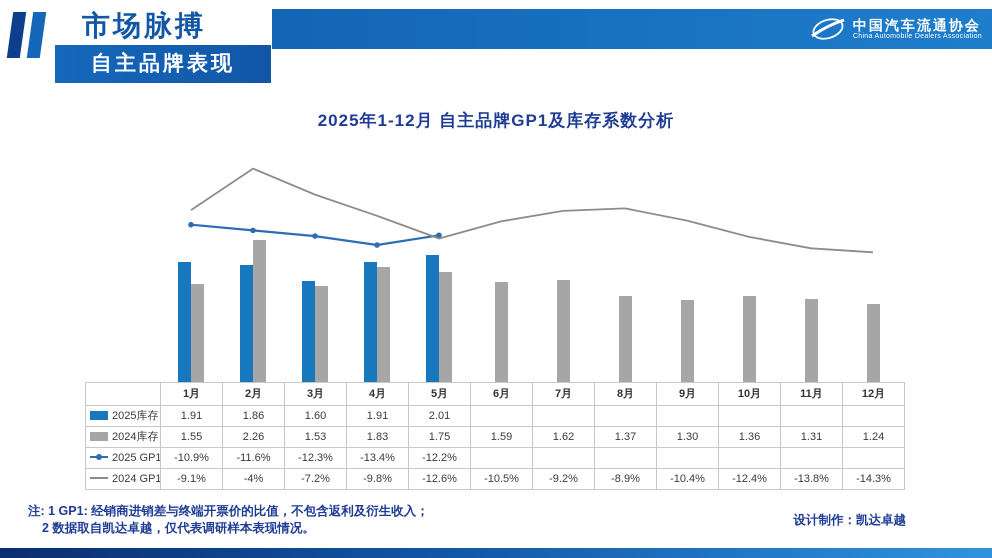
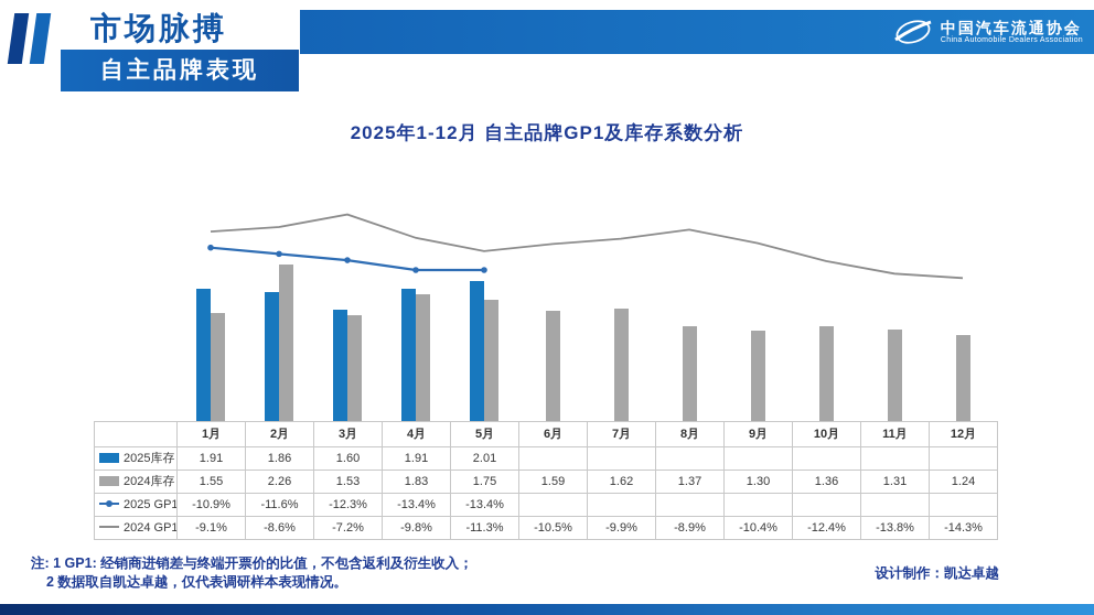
2024 GP1/2月: -4% -> -8.6%
2025 GP1/5月: -12.2% -> -13.4%
2024 GP1/5月: -12.6% -> -11.3%
2024 GP1/7月: -9.2% -> -9.9%
